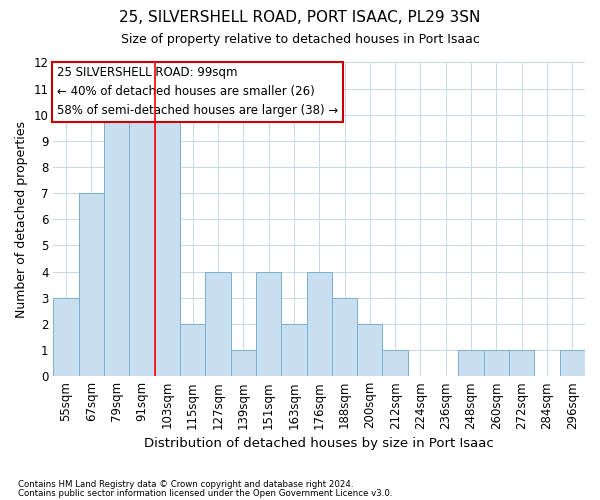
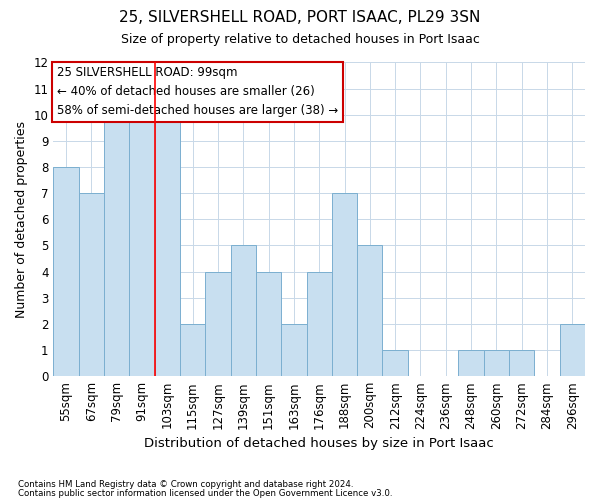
55sqm: 3 -> 8
139sqm: 1 -> 5
188sqm: 3 -> 7
200sqm: 2 -> 5
296sqm: 1 -> 2
